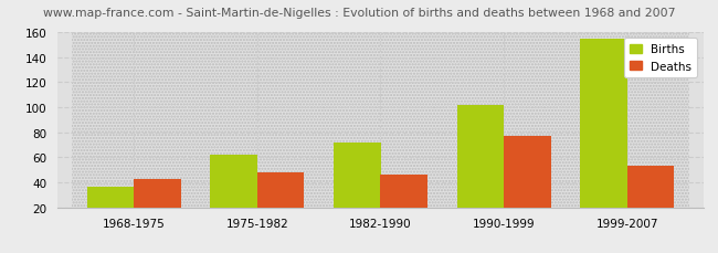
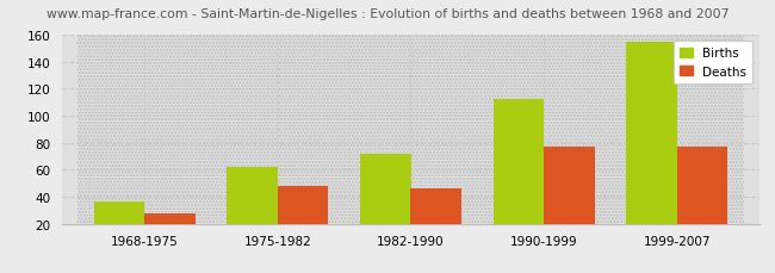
Deaths/1968-1975: 43 -> 28
Births/1990-1999: 102 -> 112
Deaths/1999-2007: 53 -> 77
